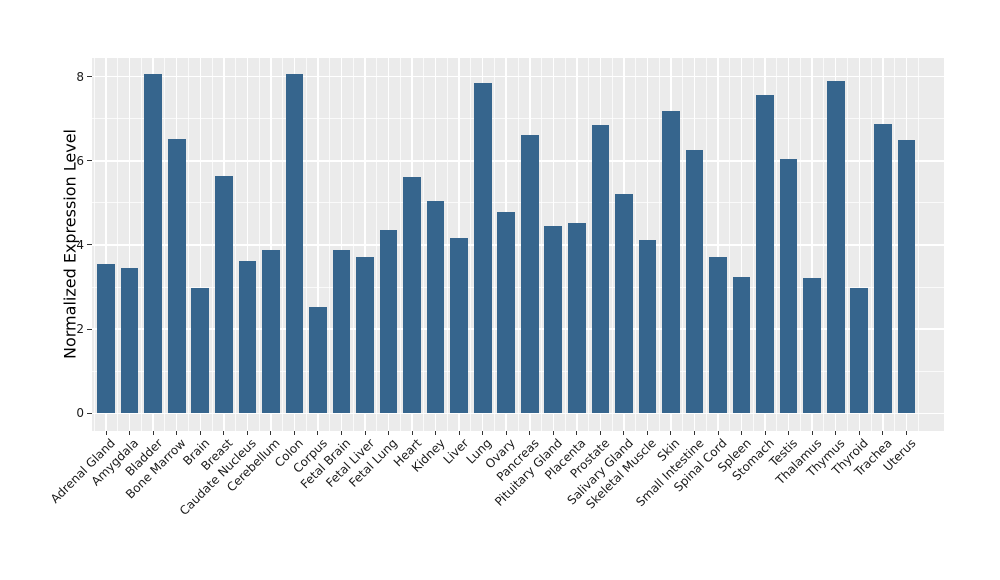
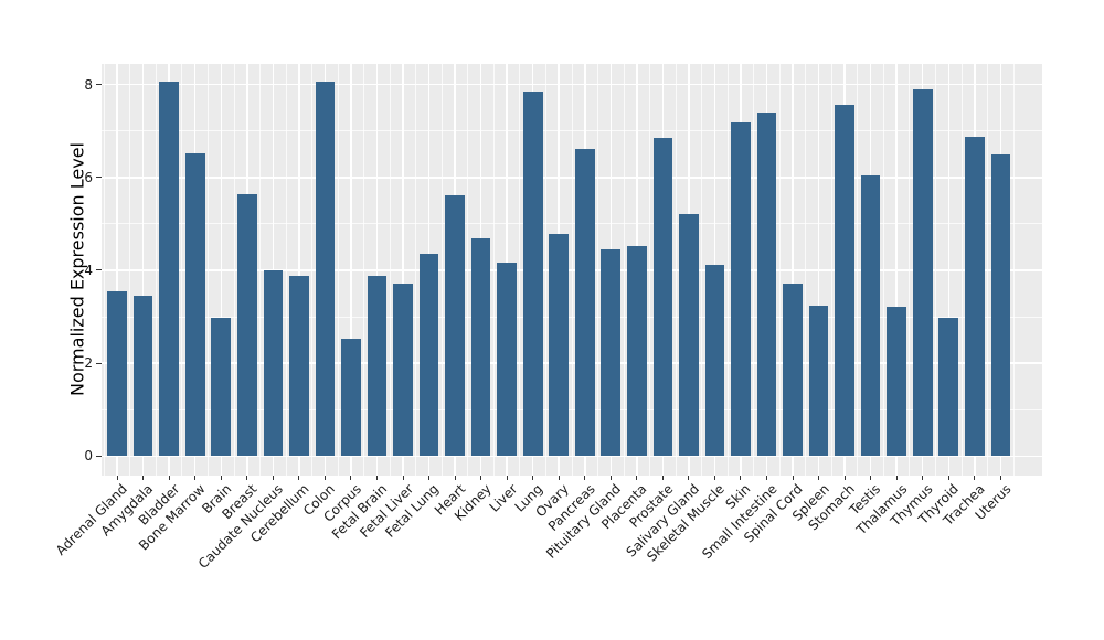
Caudate Nucleus: 3.6 -> 4.0
Kidney: 5.0 -> 4.7
Small Intestine: 6.3 -> 7.4
